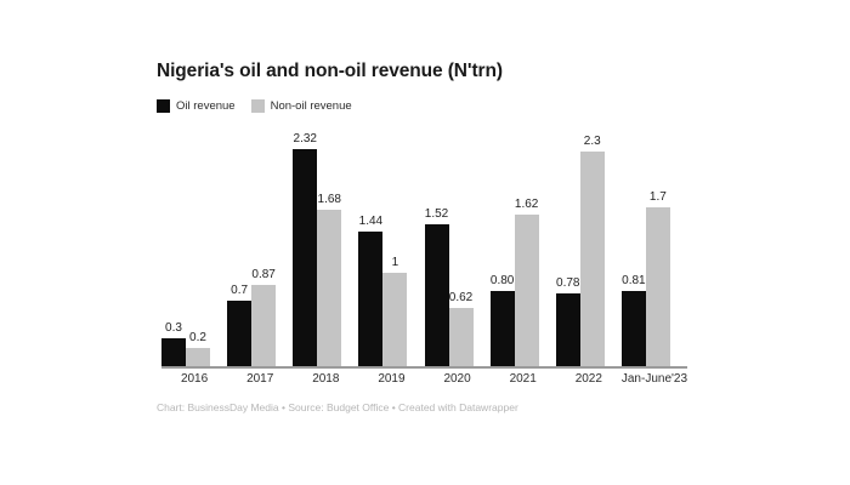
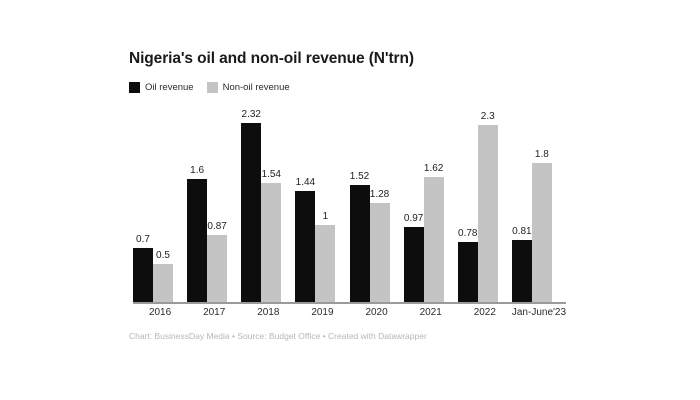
Oil revenue/2016: 0.3 -> 0.7
Non-oil revenue/2016: 0.2 -> 0.5
Oil revenue/2017: 0.7 -> 1.6
Non-oil revenue/2018: 1.68 -> 1.54
Non-oil revenue/2020: 0.62 -> 1.28
Oil revenue/2021: 0.80 -> 0.97
Non-oil revenue/Jan-June'23: 1.7 -> 1.8
